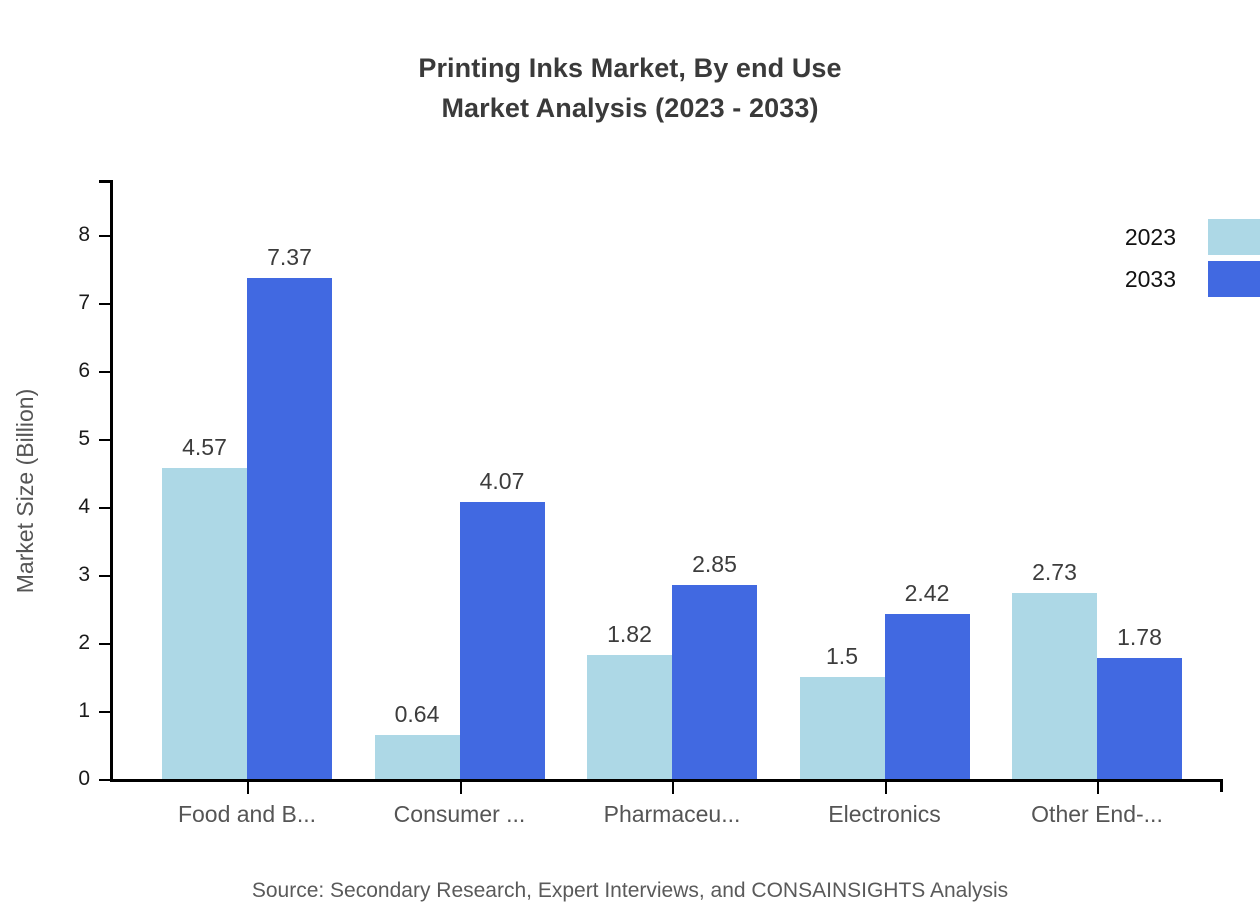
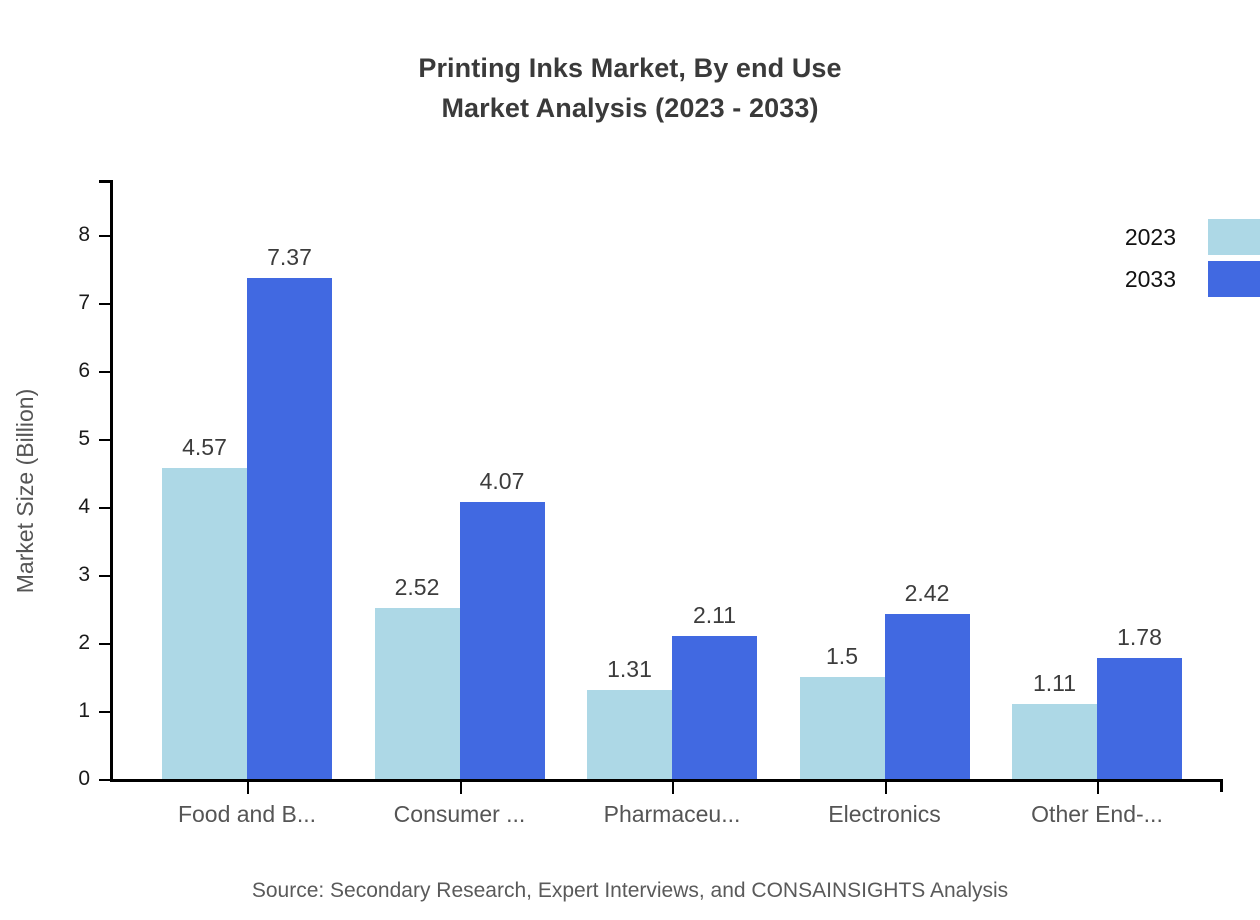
2023/Consumer ...: 0.64 -> 2.52
2023/Pharmaceu...: 1.82 -> 1.31
2033/Pharmaceu...: 2.85 -> 2.11
2023/Other End-...: 2.73 -> 1.11
